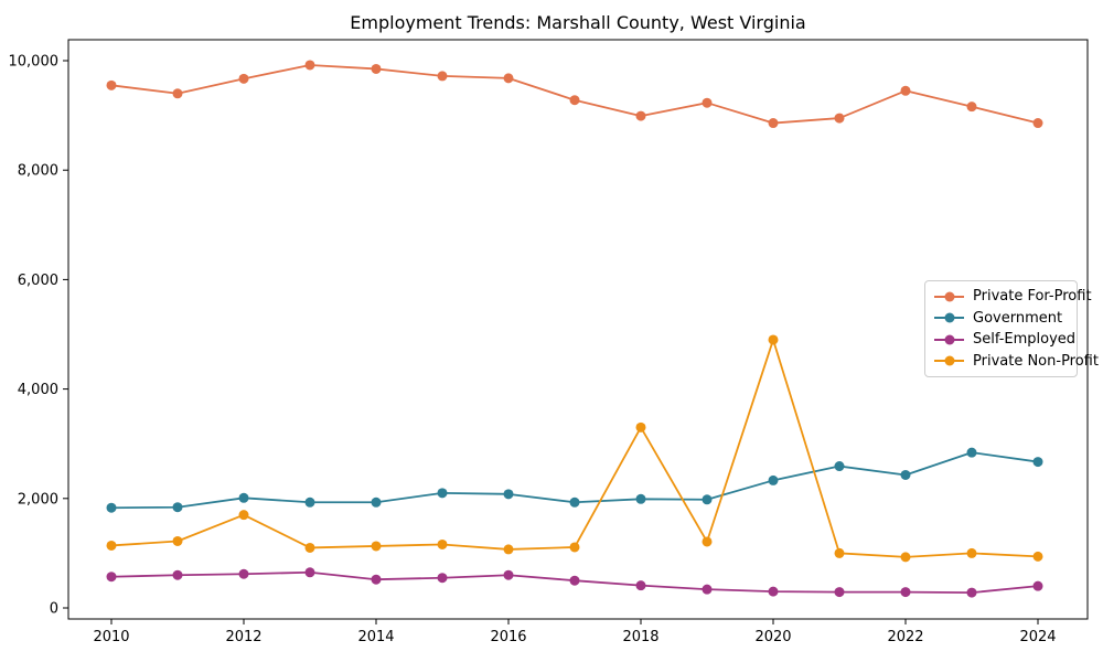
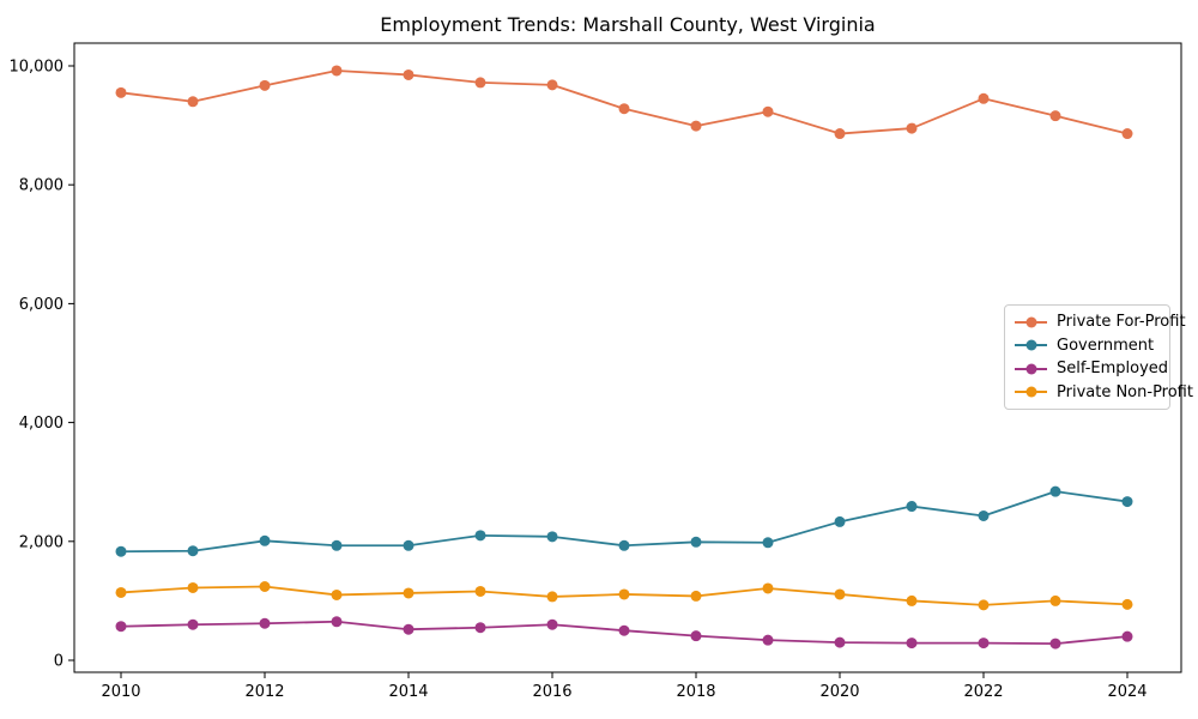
Private Non-Profit/2012: 1700 -> 1200
Private Non-Profit/2018: 3300 -> 1100
Private Non-Profit/2020: 4900 -> 1100
